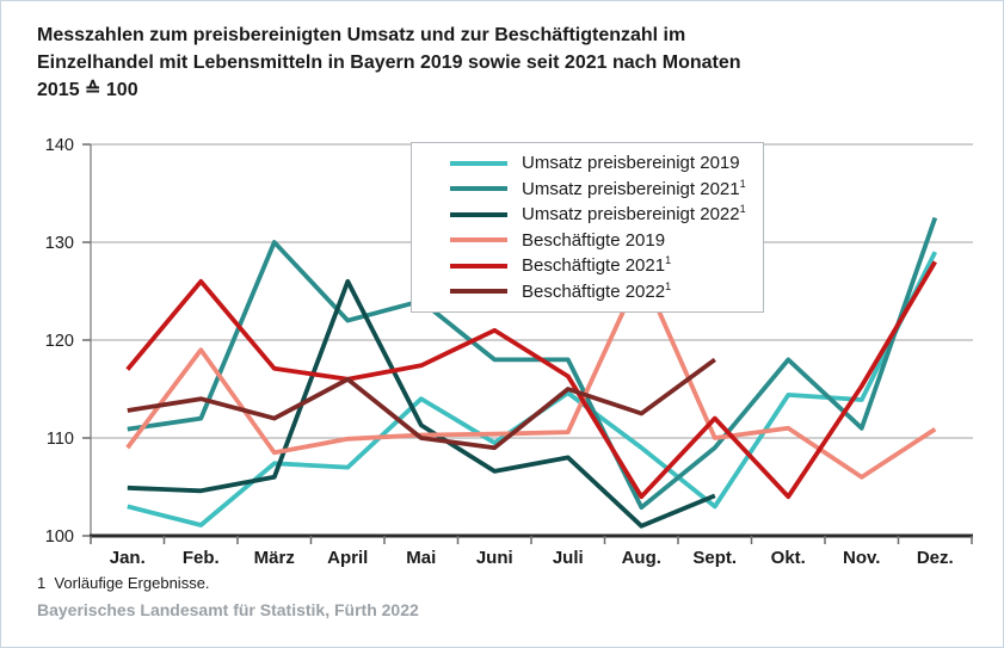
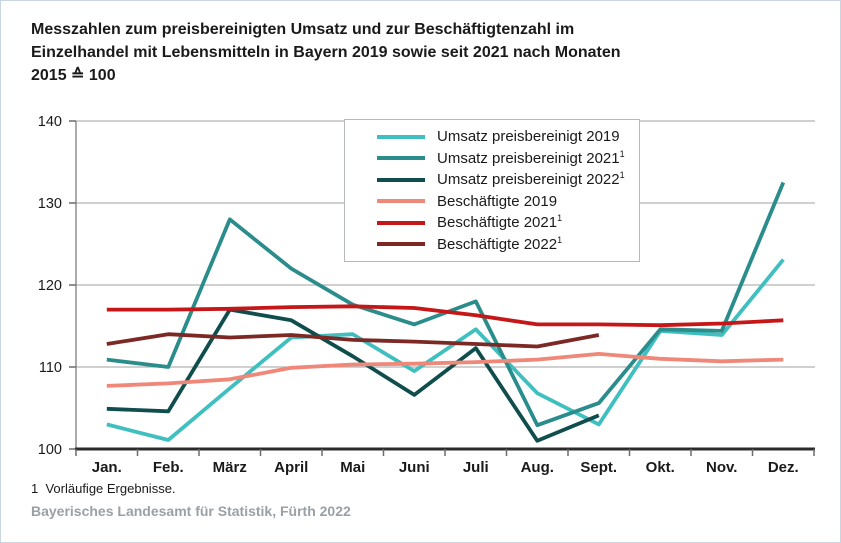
Beschäftigte 2019/Jan.: 109 -> 108
Umsatz preisbereinigt 2021/Feb.: 112 -> 110
Beschäftigte 2019/Feb.: 119 -> 108
Beschäftigte 2021/Feb.: 126 -> 117
Umsatz preisbereinigt 2021/März: 130 -> 128
Umsatz preisbereinigt 2022/März: 106 -> 117
Beschäftigte 2022/März: 112 -> 114
Umsatz preisbereinigt 2019/April: 107 -> 114
Umsatz preisbereinigt 2022/April: 126 -> 116
Beschäftigte 2021/April: 116 -> 117
Beschäftigte 2022/April: 116 -> 114
Umsatz preisbereinigt 2021/Mai: 124 -> 118
Beschäftigte 2022/Mai: 110 -> 113
Umsatz preisbereinigt 2021/Juni: 118 -> 115
Beschäftigte 2021/Juni: 121 -> 117
Beschäftigte 2022/Juni: 109 -> 113
Umsatz preisbereinigt 2022/Juli: 108 -> 112
Beschäftigte 2022/Juli: 115 -> 113
Umsatz preisbereinigt 2019/Aug.: 109 -> 107
Beschäftigte 2019/Aug.: 127 -> 111
Beschäftigte 2021/Aug.: 104 -> 115
Umsatz preisbereinigt 2021/Sept.: 109 -> 106
Beschäftigte 2019/Sept.: 110 -> 112
Beschäftigte 2021/Sept.: 112 -> 115
Beschäftigte 2022/Sept.: 118 -> 114
Umsatz preisbereinigt 2021/Okt.: 118 -> 115
Beschäftigte 2021/Okt.: 104 -> 115
Umsatz preisbereinigt 2021/Nov.: 111 -> 114
Beschäftigte 2019/Nov.: 106 -> 111
Umsatz preisbereinigt 2019/Dez.: 129 -> 123
Beschäftigte 2021/Dez.: 128 -> 116
